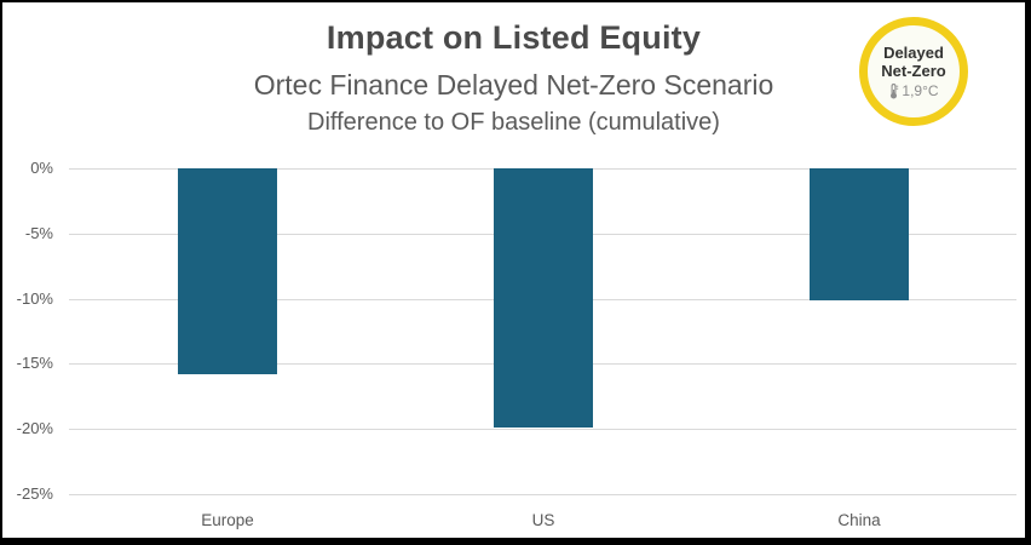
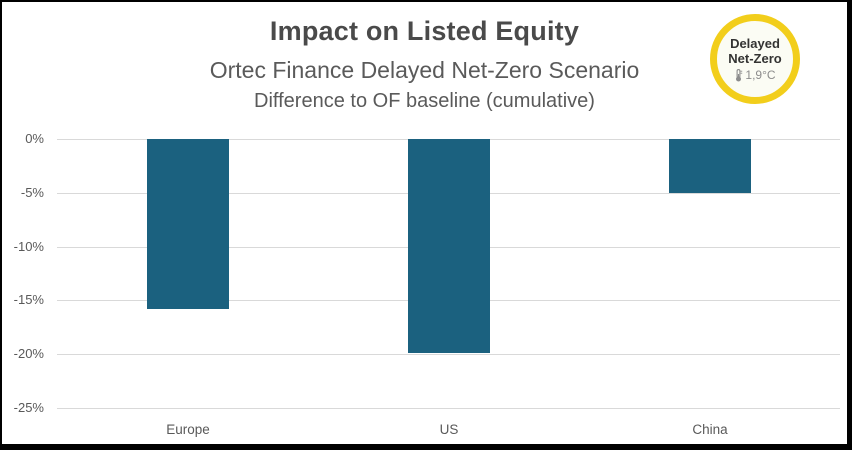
China: -10.1% -> -5.0%
